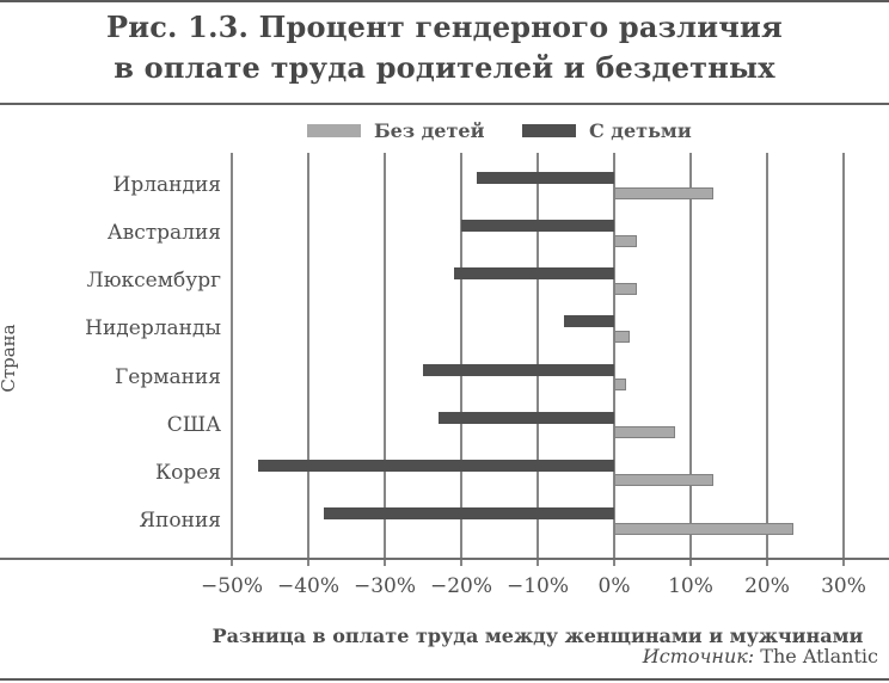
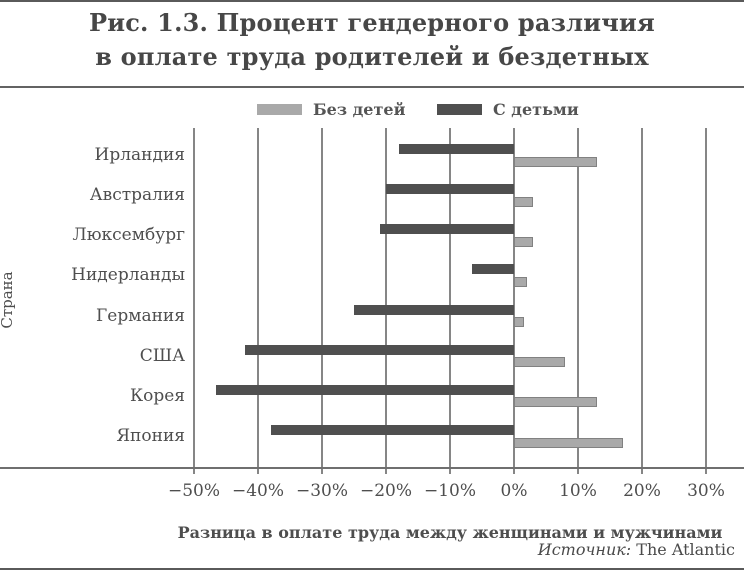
С детьми/США: -23% -> -42%
Без детей/Япония: 24% -> 17%
